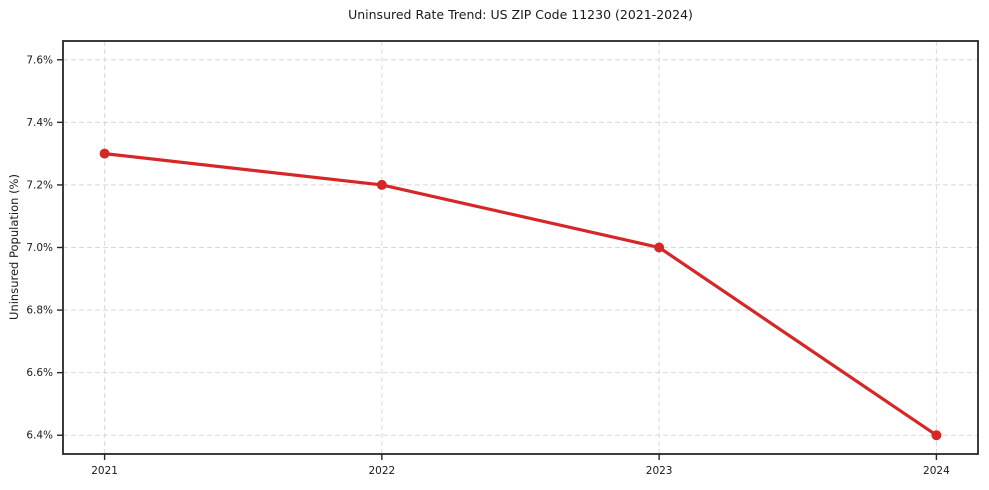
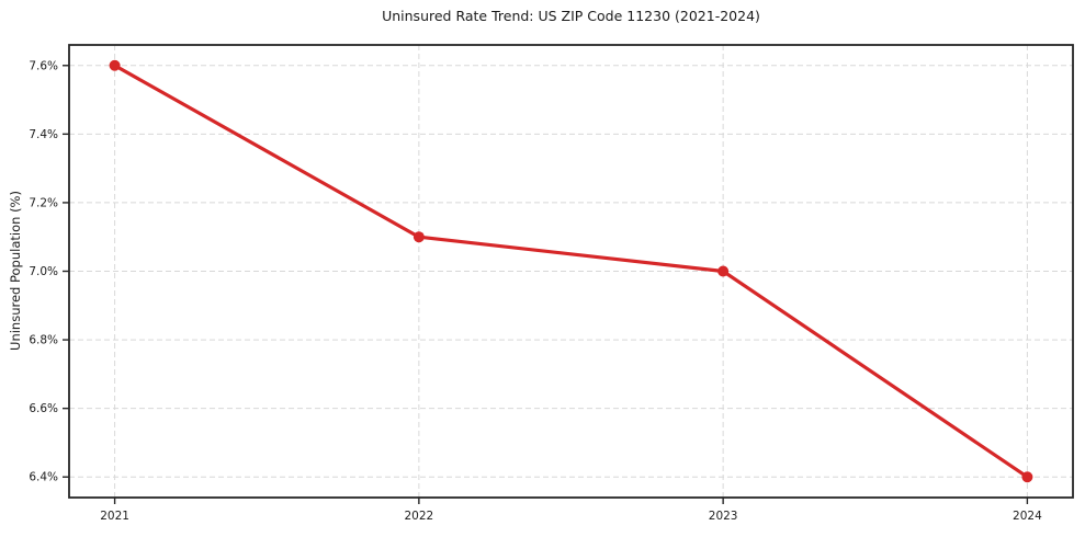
2021: 7.3% -> 7.6%
2022: 7.2% -> 7.1%
